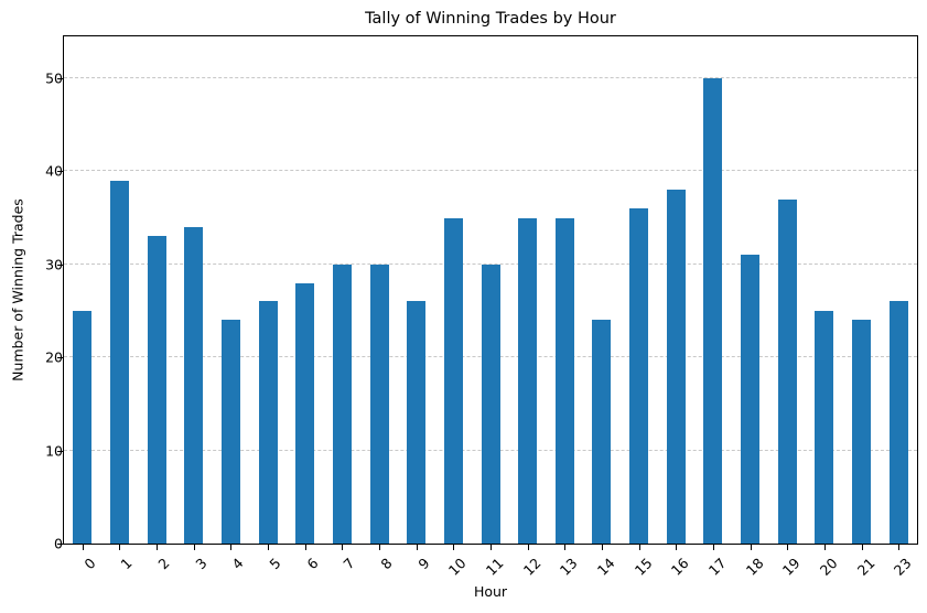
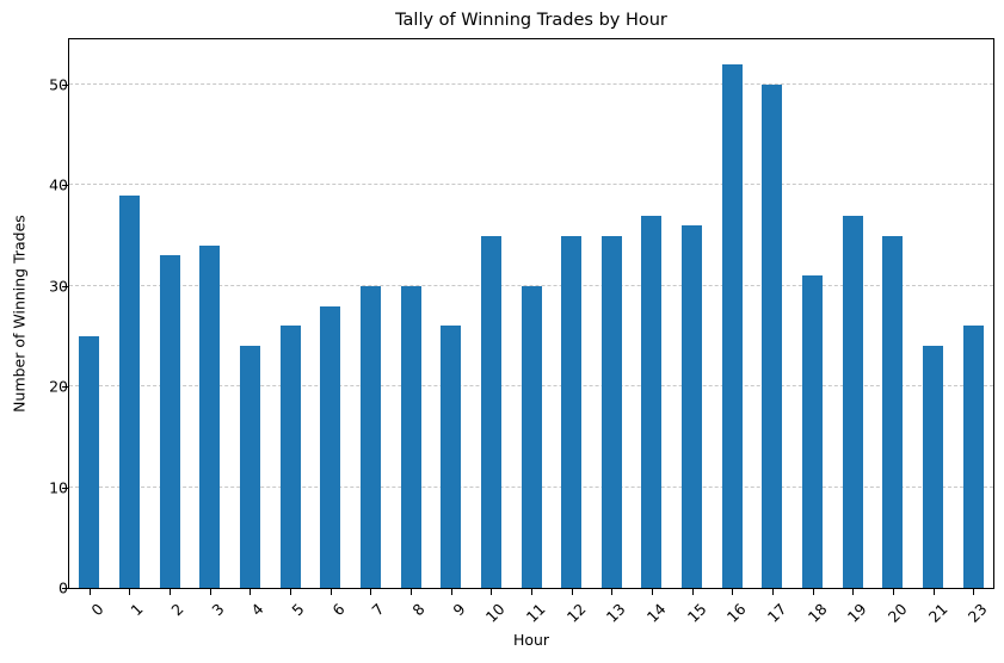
14: 24 -> 37
16: 38 -> 52
20: 25 -> 35
